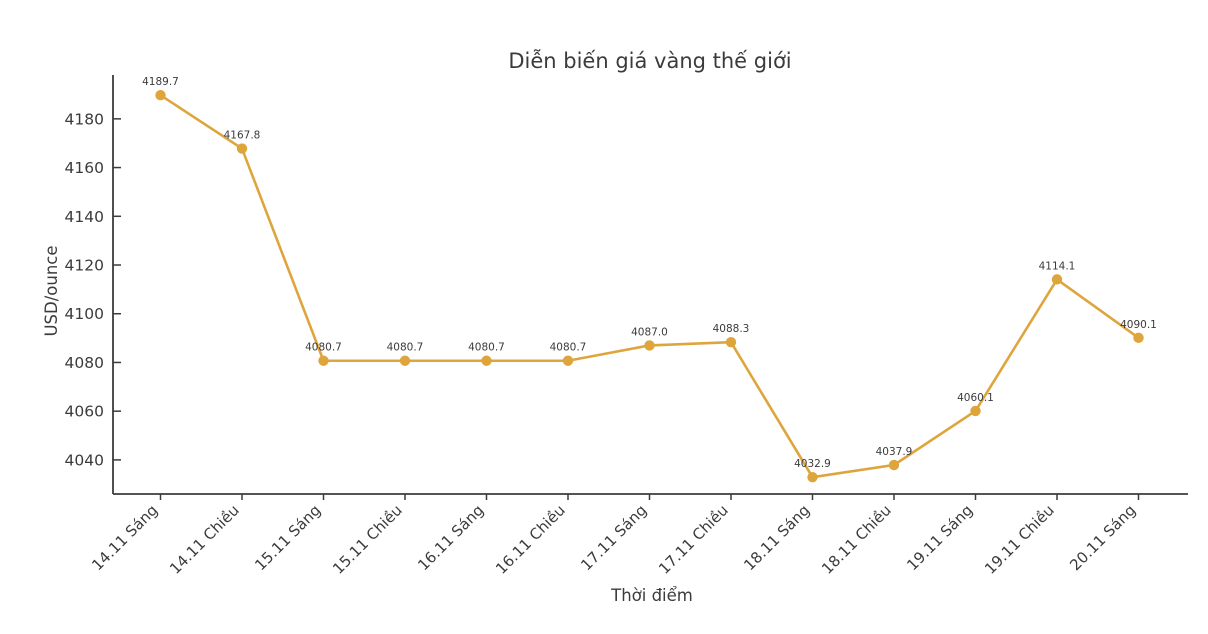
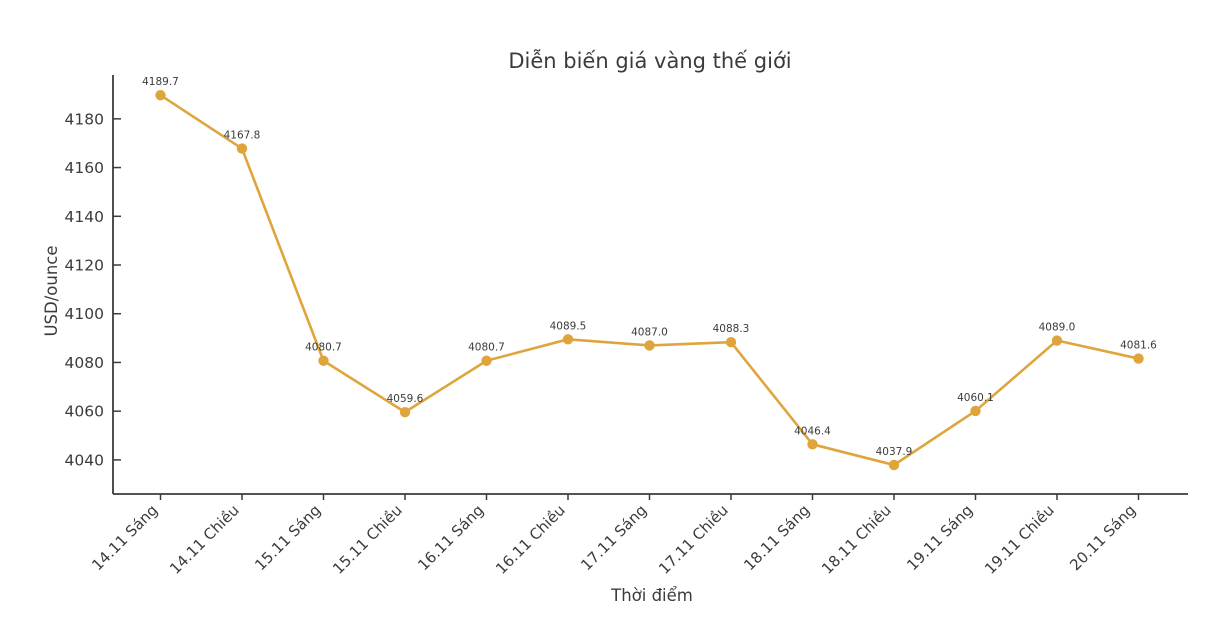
15.11 Chiều: 4080.7 -> 4059.6
16.11 Chiều: 4080.7 -> 4089.5
18.11 Sáng: 4032.9 -> 4046.4
19.11 Chiều: 4114.1 -> 4089.0
20.11 Sáng: 4090.1 -> 4081.6
